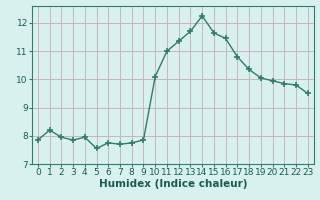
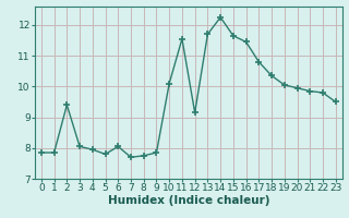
1: 8.20 -> 7.85
2: 7.95 -> 9.40
3: 7.85 -> 8.05
5: 7.55 -> 7.80
6: 7.75 -> 8.05
11: 11.00 -> 11.55
12: 11.35 -> 9.15
